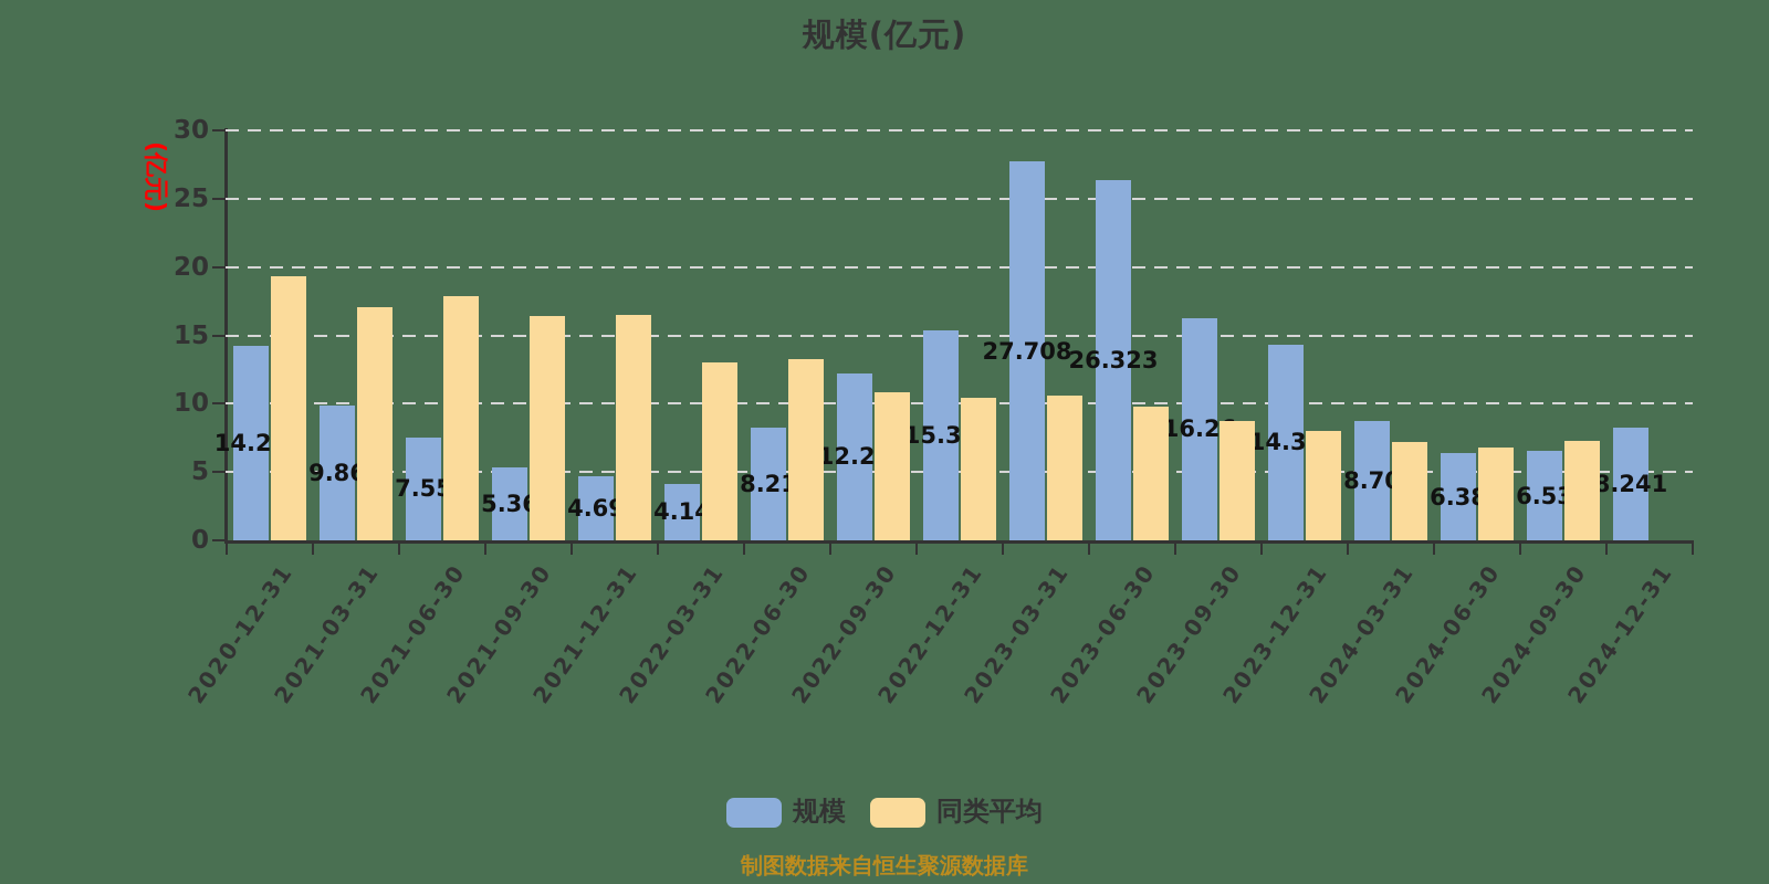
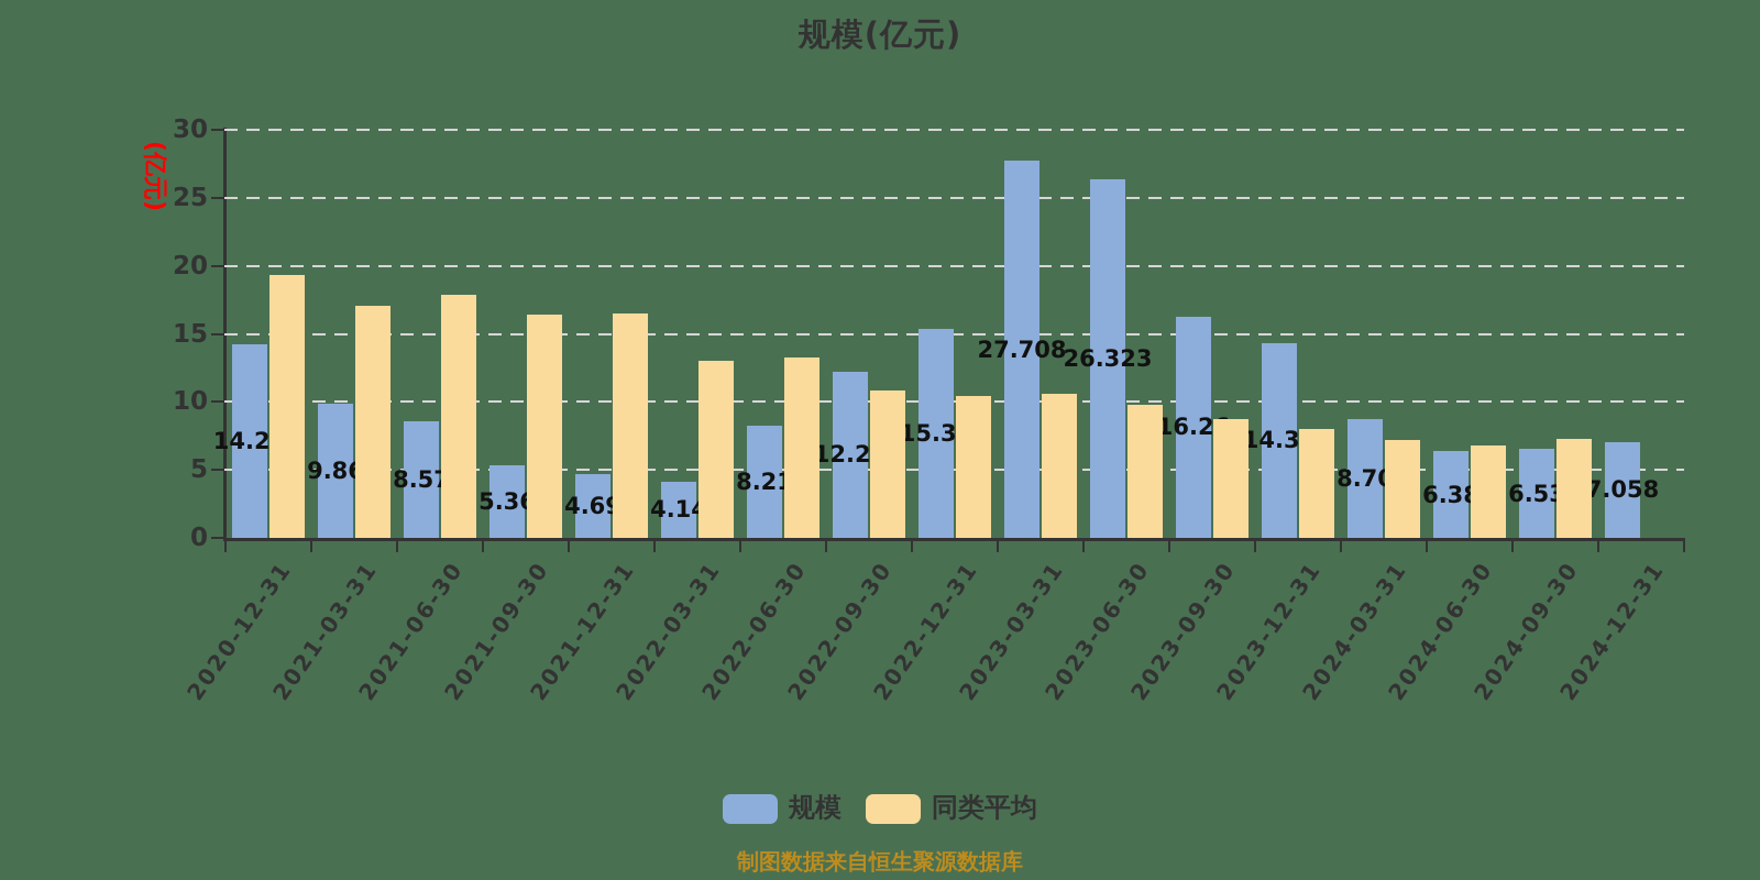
规模/2021-06-30: 7.55 -> 8.57
规模/2024-12-31: 8.241 -> 7.058
